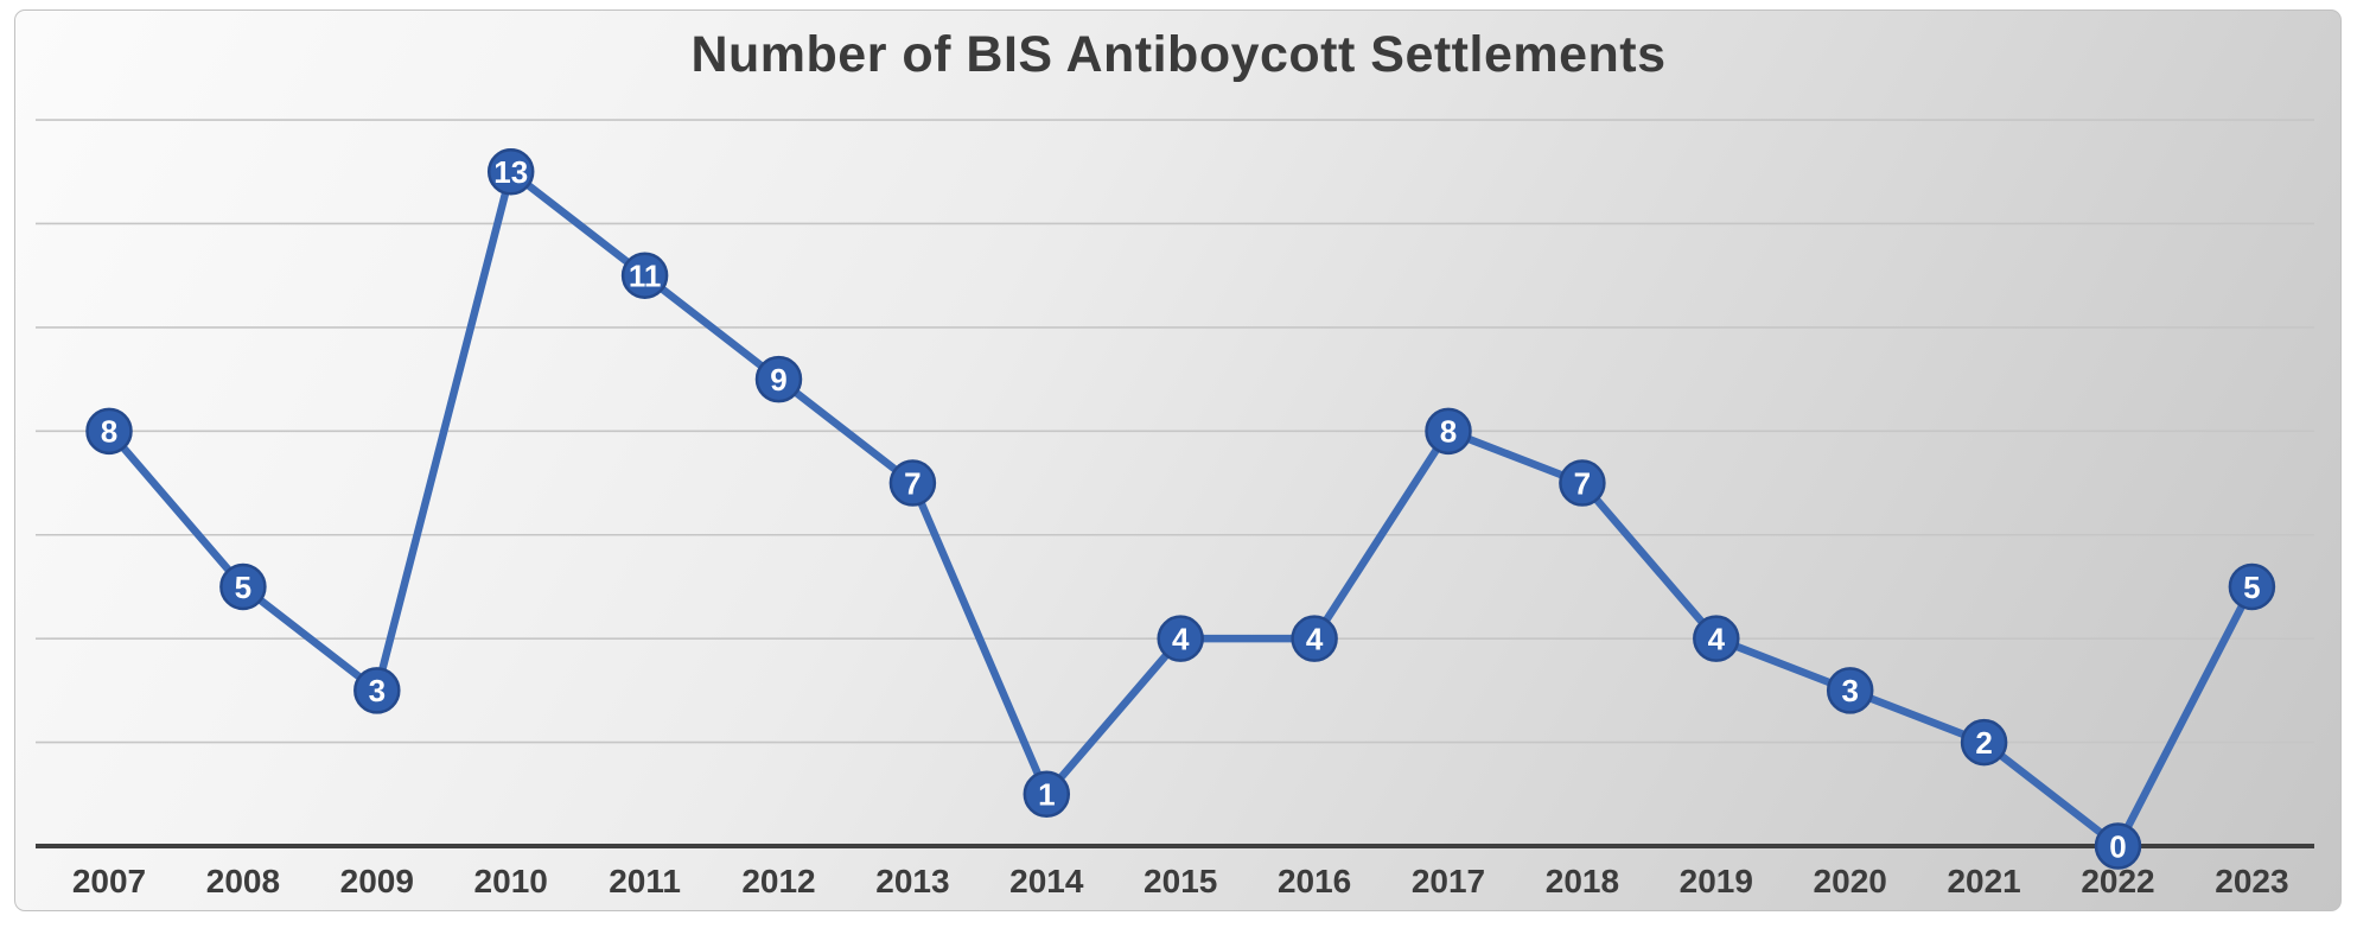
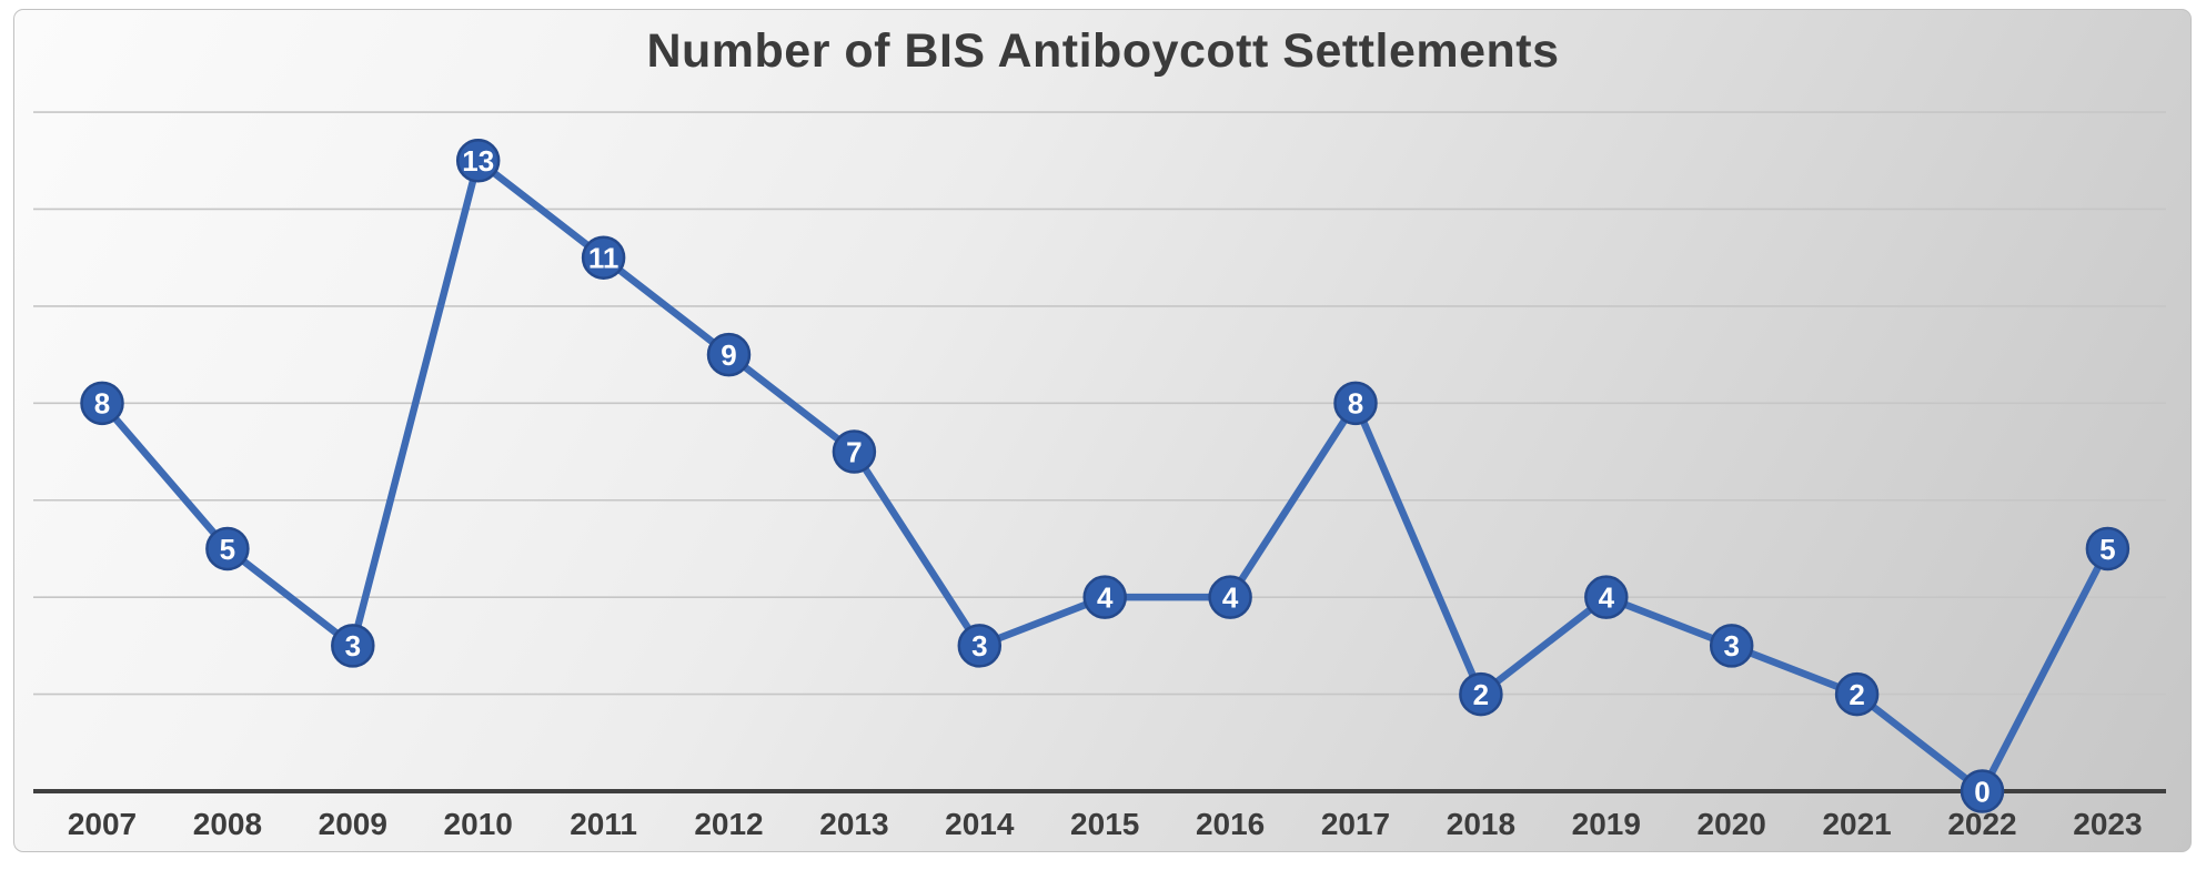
2014: 1 -> 3
2018: 7 -> 2
